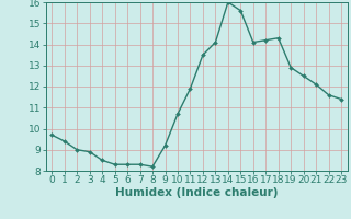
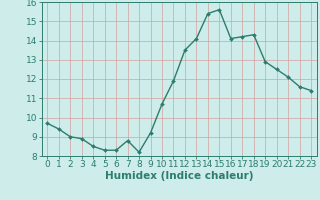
7: 8.3 -> 8.8
14: 16.0 -> 15.4
